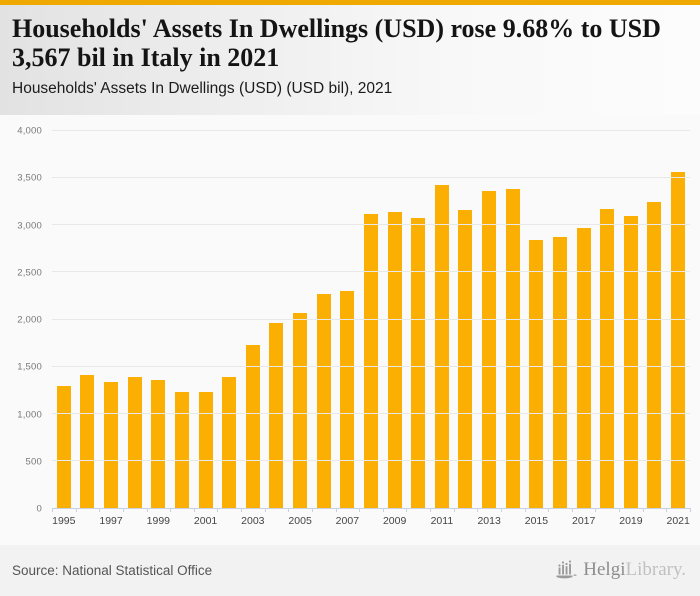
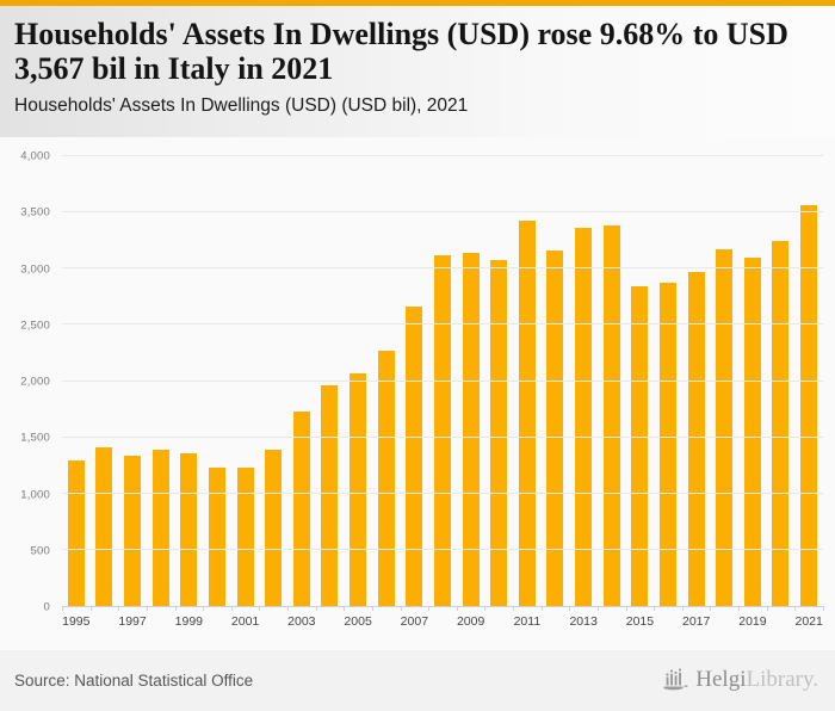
2007: 2300 -> 2700
